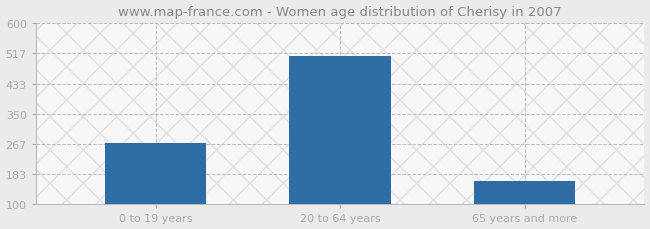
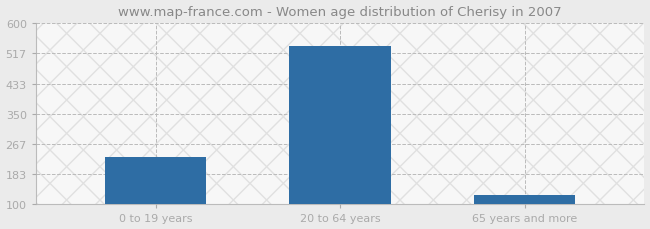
0 to 19 years: 270 -> 230
20 to 64 years: 510 -> 537
65 years and more: 165 -> 125
